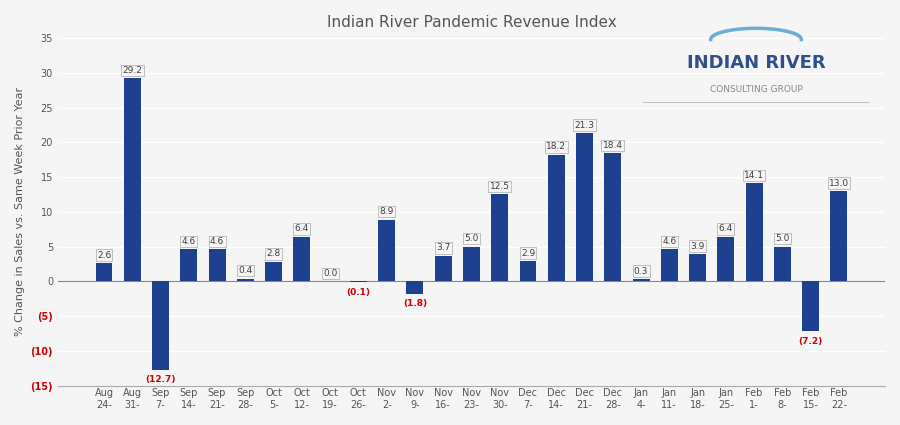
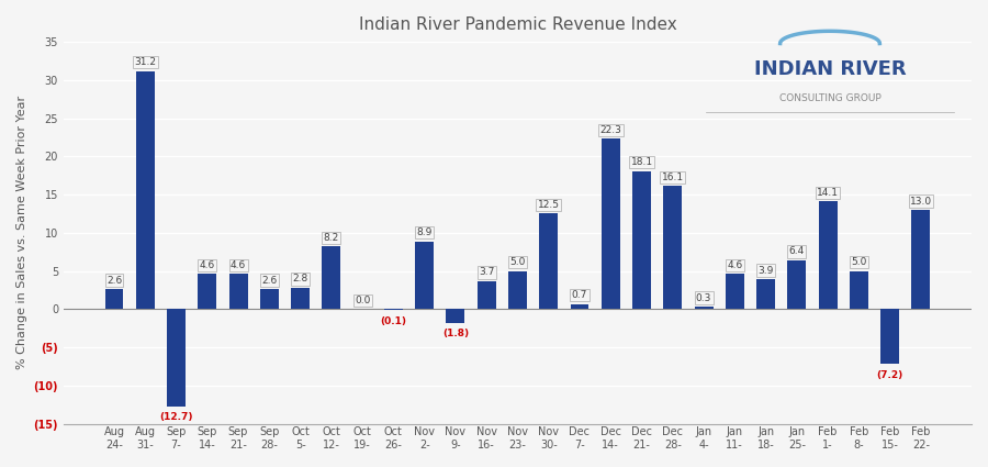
Indian River Pandemic Revenue Index/Aug 31-: 29.2 -> 31.2
Indian River Pandemic Revenue Index/Sep 28-: 0.4 -> 2.6
Indian River Pandemic Revenue Index/Oct 12-: 6.4 -> 8.2
Indian River Pandemic Revenue Index/Dec 7-: 2.9 -> 0.7
Indian River Pandemic Revenue Index/Dec 14-: 18.2 -> 22.3
Indian River Pandemic Revenue Index/Dec 21-: 21.3 -> 18.1
Indian River Pandemic Revenue Index/Dec 28-: 18.4 -> 16.1
